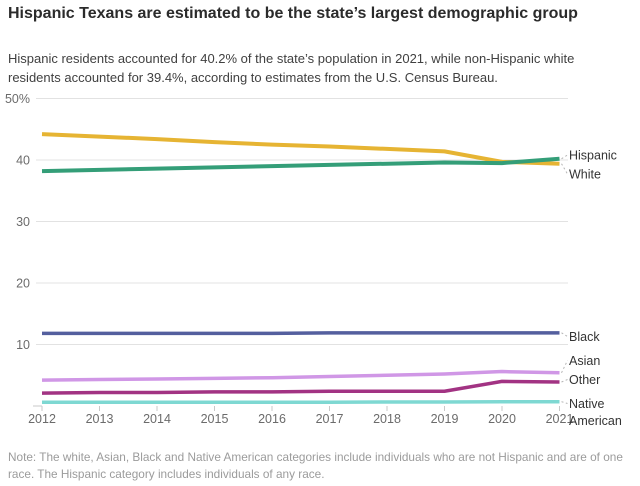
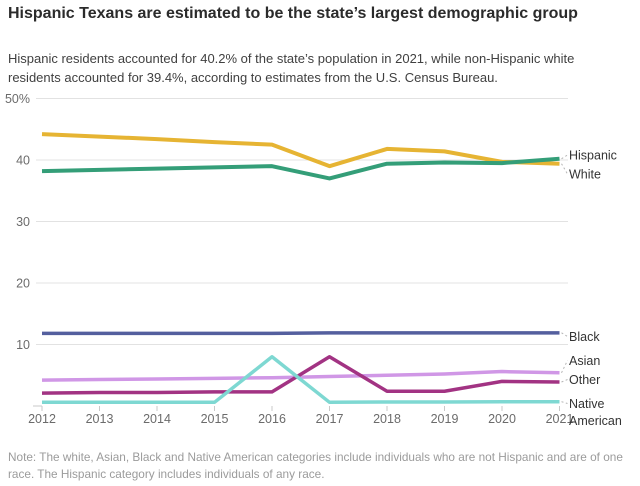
Native American/2016: 1% -> 8%
White/2017: 42% -> 39%
Hispanic/2017: 39% -> 37%
Other/2017: 2% -> 8%
